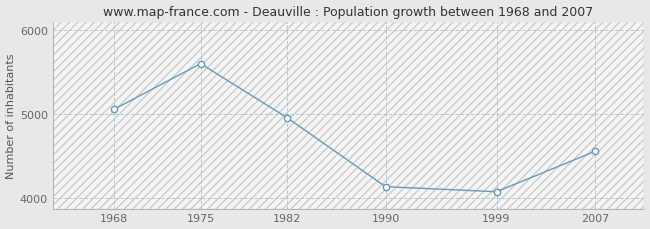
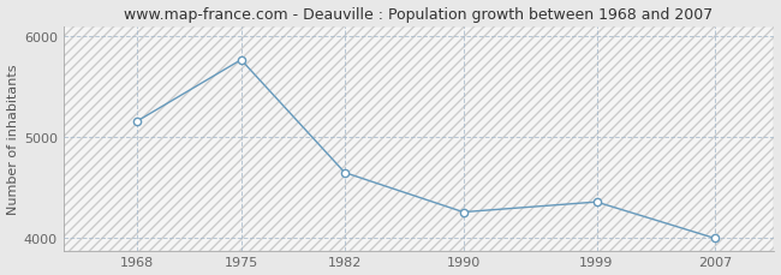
1968: 5060 -> 5160
1975: 5600 -> 5760
1982: 4960 -> 4650
1990: 4140 -> 4260
1999: 4080 -> 4360
2007: 4560 -> 4000
